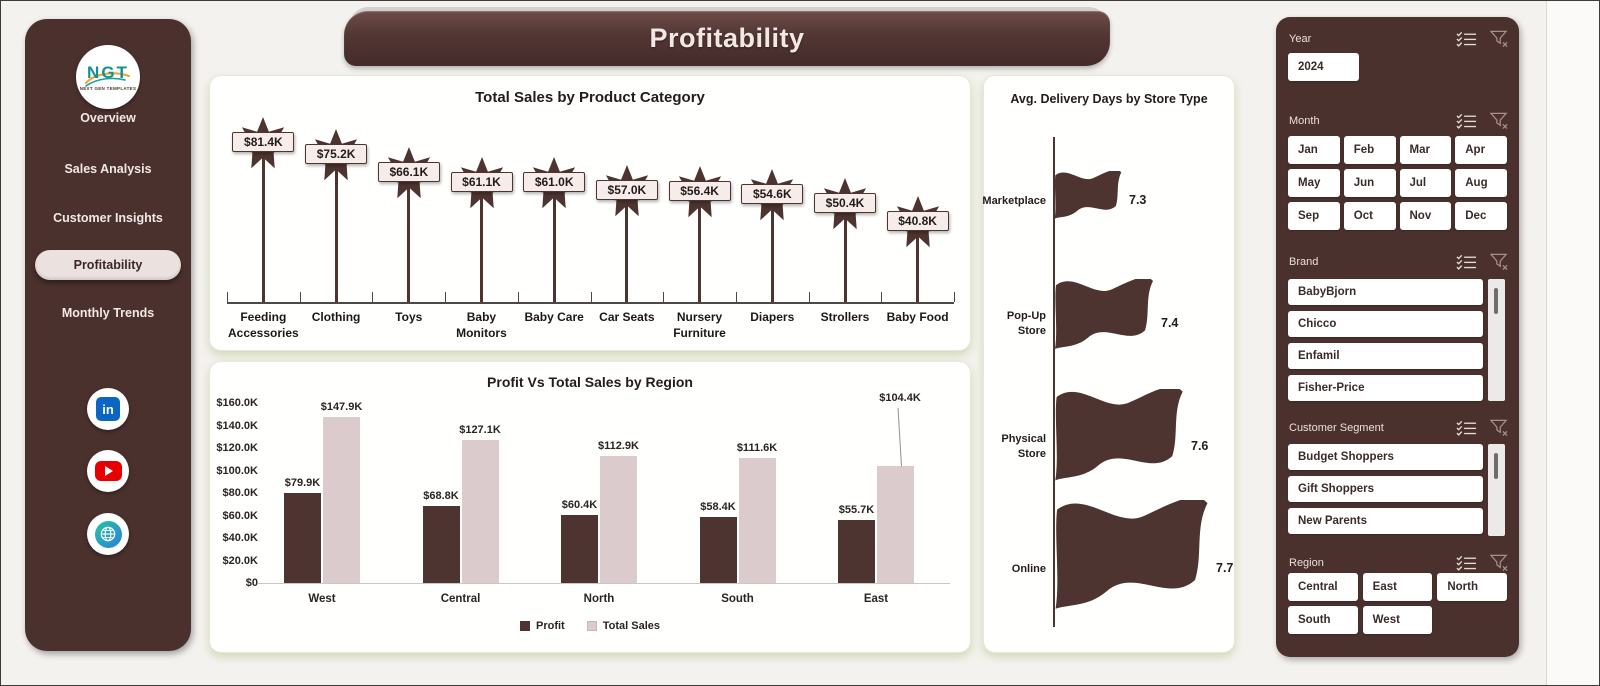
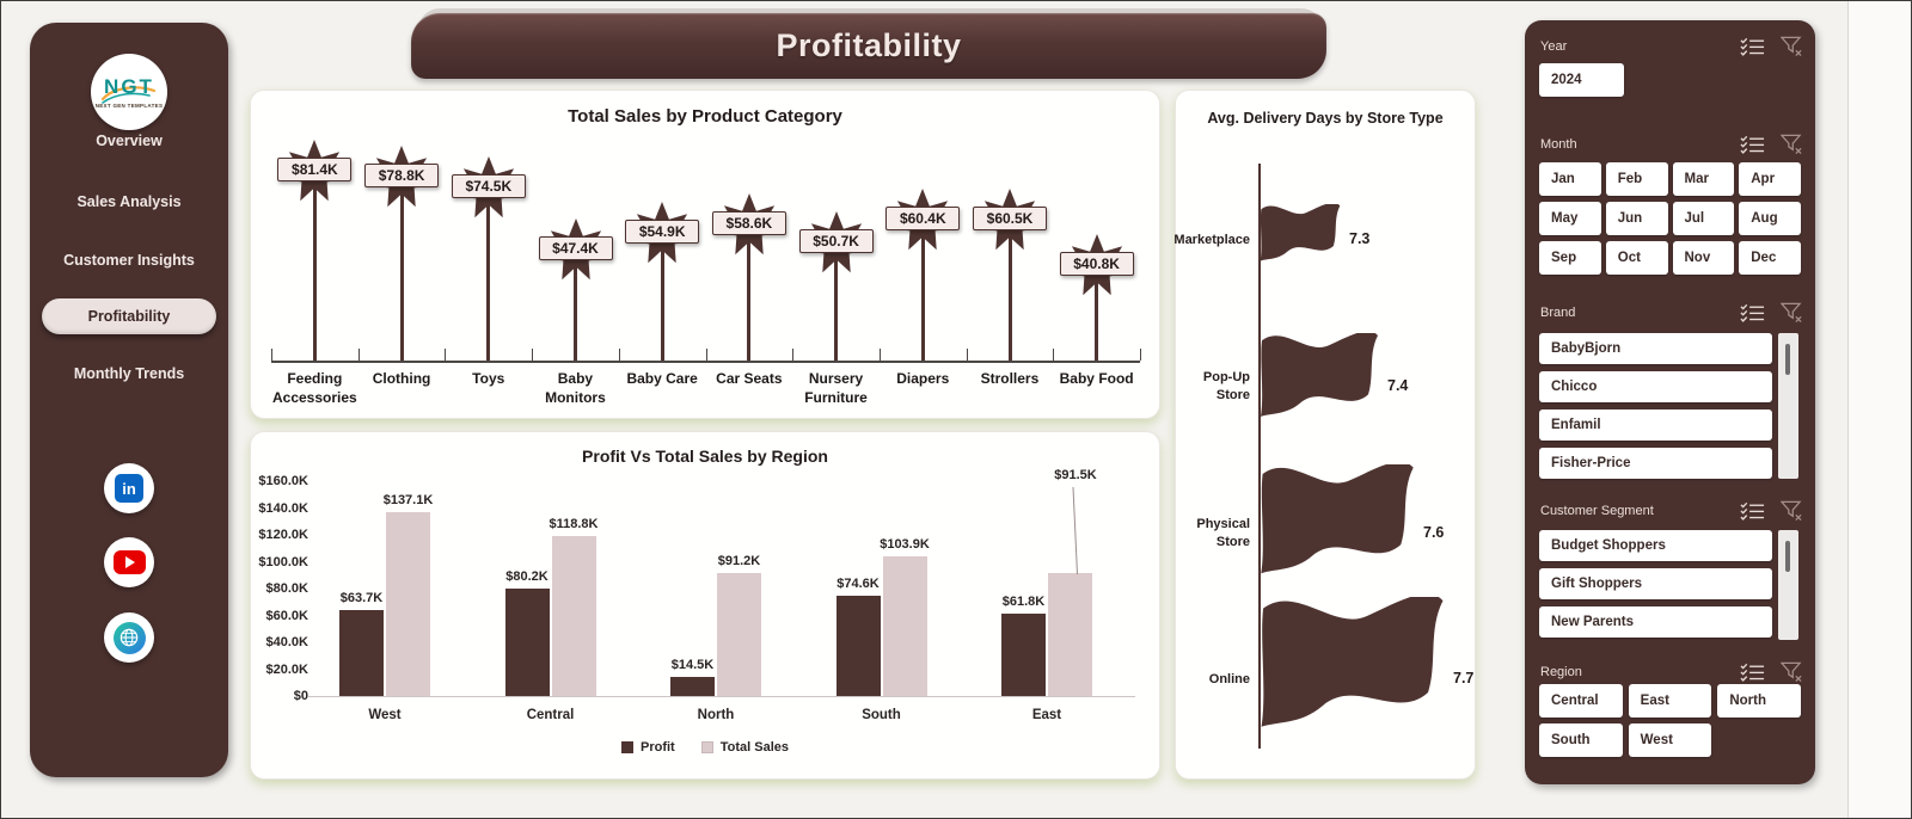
Total Sales by Product Category/Clothing: $75.2K -> $78.8K
Total Sales by Product Category/Toys: $66.1K -> $74.5K
Total Sales by Product Category/Baby Monitors: $61.1K -> $47.4K
Total Sales by Product Category/Baby Care: $61.0K -> $54.9K
Total Sales by Product Category/Car Seats: $57.0K -> $58.6K
Total Sales by Product Category/Nursery Furniture: $56.4K -> $50.7K
Total Sales by Product Category/Diapers: $54.6K -> $60.4K
Total Sales by Product Category/Strollers: $50.4K -> $60.5K
Profit Vs Total Sales by Region/Profit/West: $79.9K -> $63.7K
Profit Vs Total Sales by Region/Total Sales/West: $147.9K -> $137.1K
Profit Vs Total Sales by Region/Profit/Central: $68.8K -> $80.2K
Profit Vs Total Sales by Region/Total Sales/Central: $127.1K -> $118.8K
Profit Vs Total Sales by Region/Profit/North: $60.4K -> $14.5K
Profit Vs Total Sales by Region/Total Sales/North: $112.9K -> $91.2K
Profit Vs Total Sales by Region/Profit/South: $58.4K -> $74.6K
Profit Vs Total Sales by Region/Total Sales/South: $111.6K -> $103.9K
Profit Vs Total Sales by Region/Profit/East: $55.7K -> $61.8K
Profit Vs Total Sales by Region/Total Sales/East: $104.4K -> $91.5K
